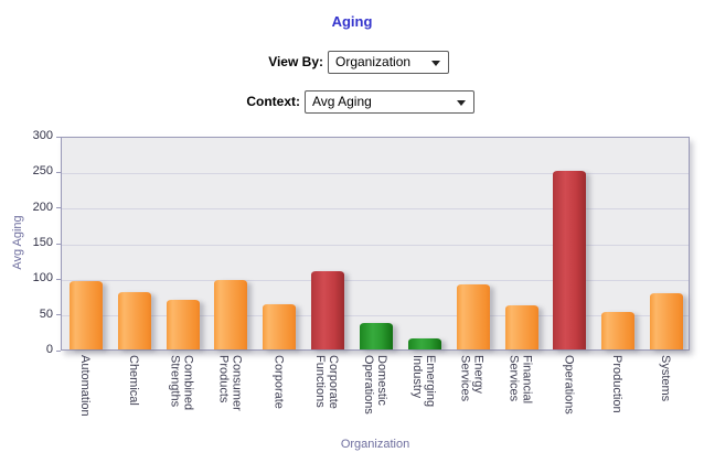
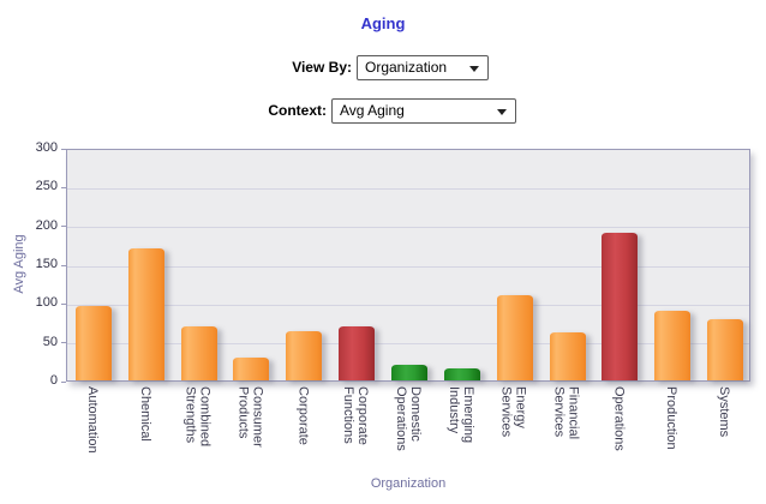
Chemical: 80 -> 170
Consumer Products: 100 -> 30
Corporate Functions: 110 -> 70
Domestic Operations: 40 -> 20
Energy Services: 90 -> 110
Operations: 250 -> 190
Production: 50 -> 90
